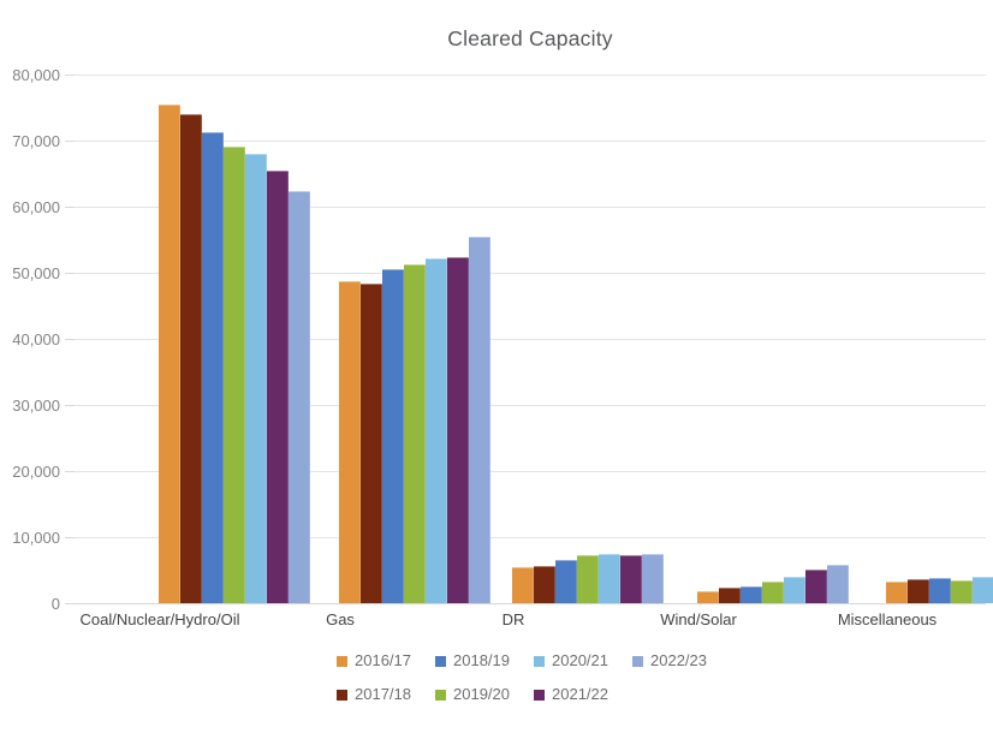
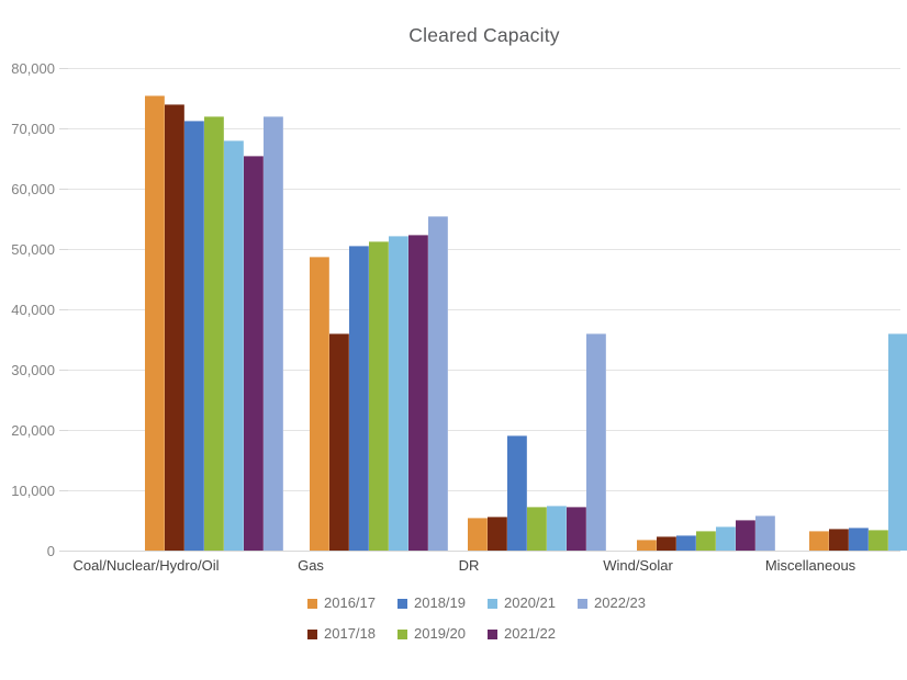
2019/20/Coal/Nuclear/Hydro/Oil: 69000 -> 72000
2022/23/Coal/Nuclear/Hydro/Oil: 62000 -> 72000
2017/18/Gas: 48000 -> 36000
2018/19/DR: 7000 -> 19000
2022/23/DR: 8000 -> 36000
2020/21/Miscellaneous: 4000 -> 36000
